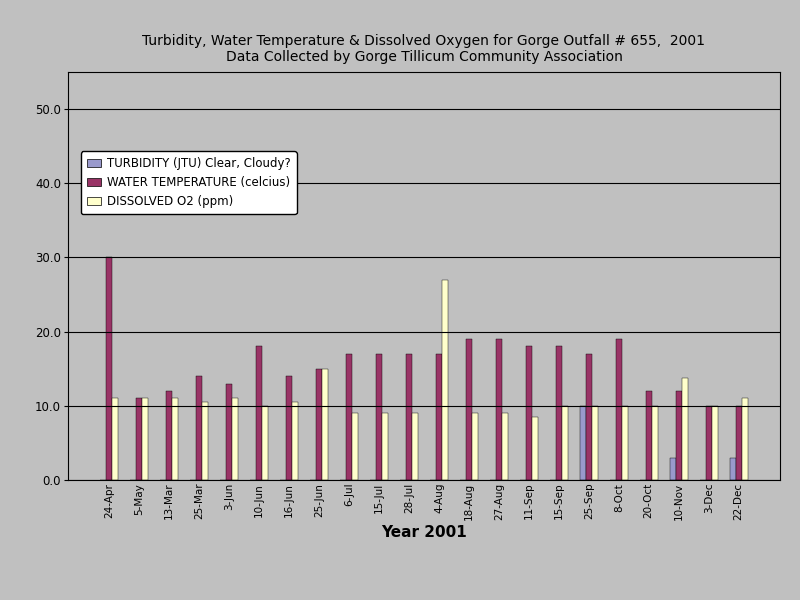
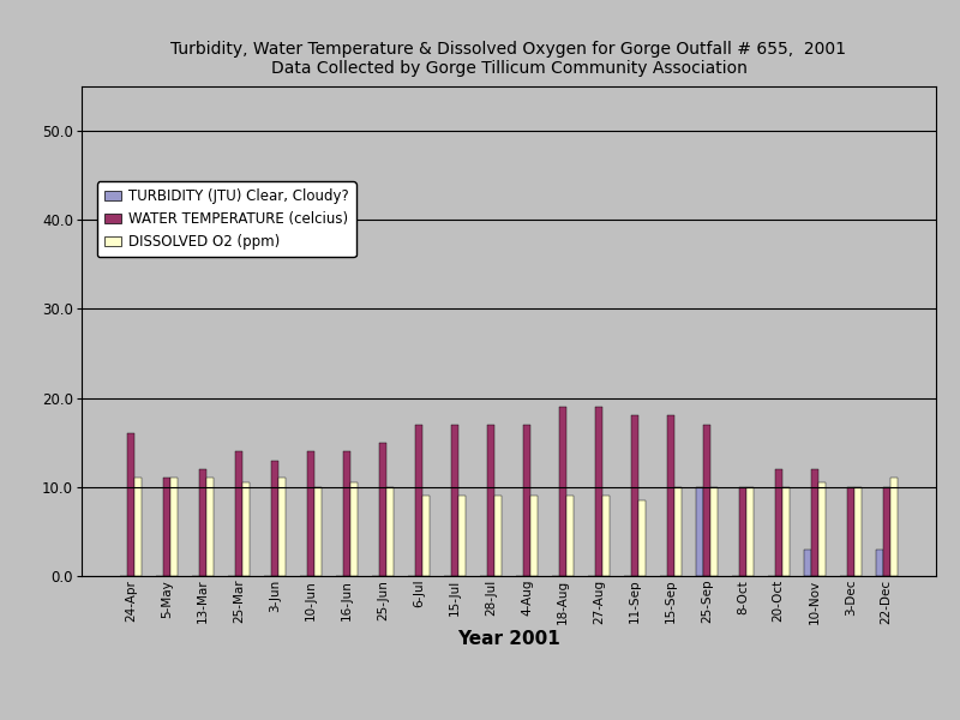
WATER TEMPERATURE (celcius)/24-Apr: 30 -> 16
WATER TEMPERATURE (celcius)/10-Jun: 18 -> 14
DISSOLVED O2 (ppm)/25-Jun: 15.0 -> 10.0
DISSOLVED O2 (ppm)/4-Aug: 27.0 -> 9.0
WATER TEMPERATURE (celcius)/8-Oct: 19 -> 10
DISSOLVED O2 (ppm)/10-Nov: 13.8 -> 10.5
